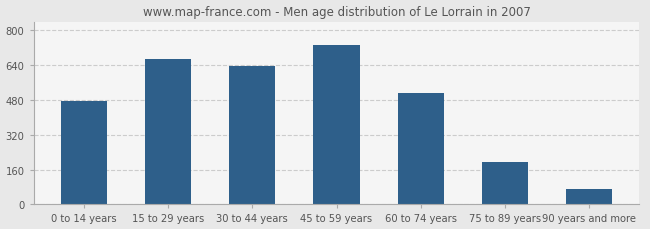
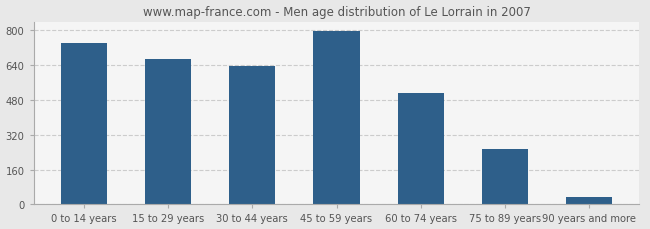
0 to 14 years: 475 -> 740
45 to 59 years: 730 -> 795
75 to 89 years: 195 -> 255
90 years and more: 70 -> 35
